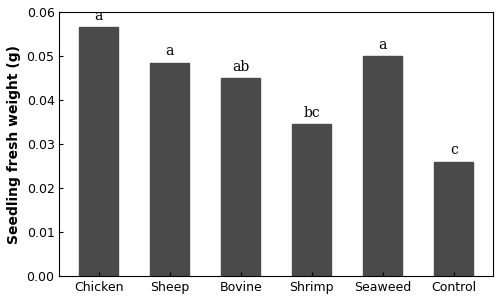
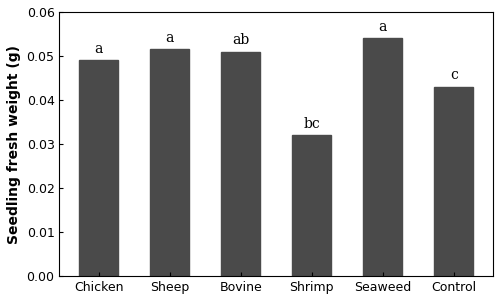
Chicken: 0.0565 -> 0.0490
Sheep: 0.0485 -> 0.0515
Bovine: 0.0450 -> 0.0510
Shrimp: 0.0345 -> 0.0320
Seaweed: 0.0500 -> 0.0540
Control: 0.0260 -> 0.0430
